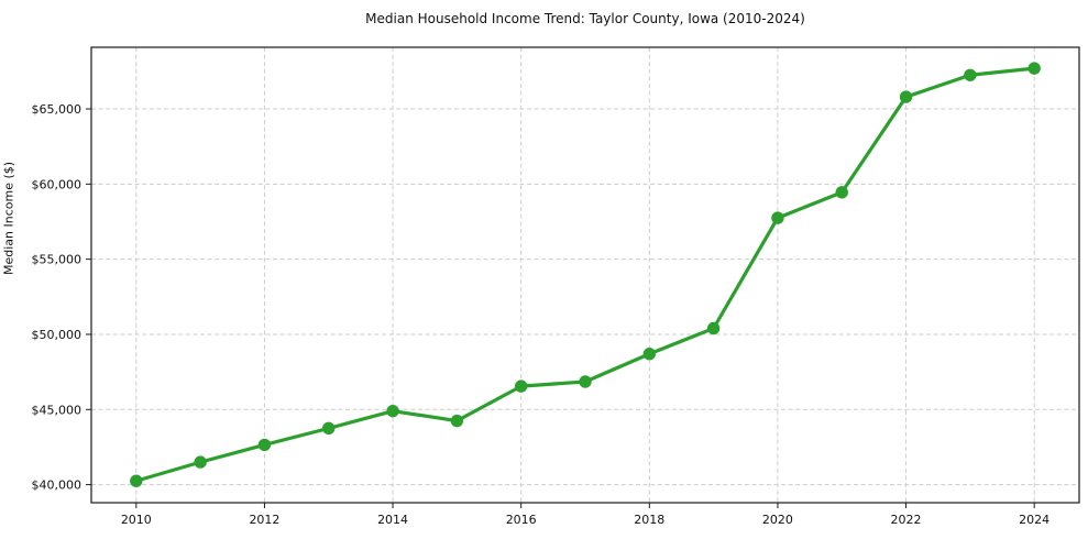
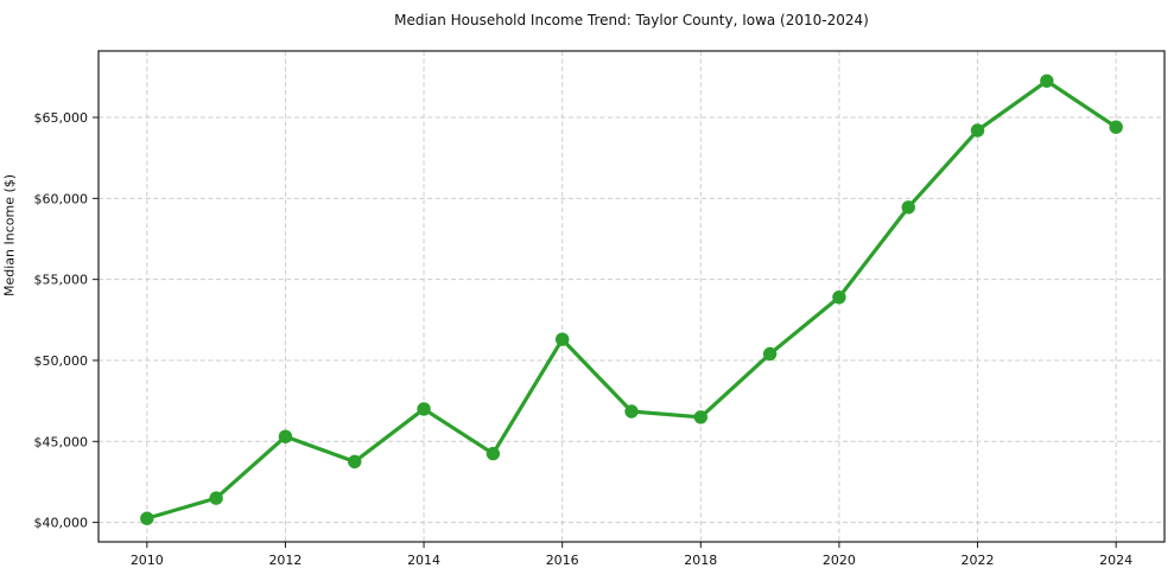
2012: $42600 -> $45300
2014: $44900 -> $47000
2016: $46600 -> $51300
2018: $48700 -> $46500
2020: $57800 -> $53900
2022: $65800 -> $64200
2024: $67700 -> $64400
